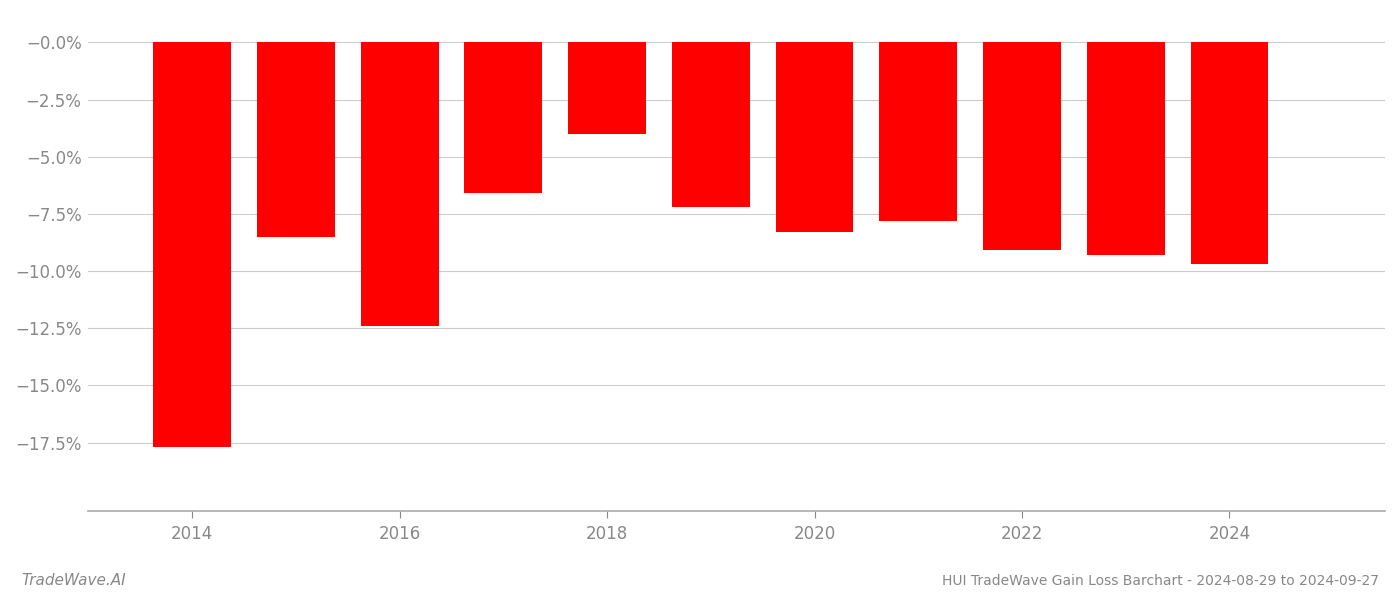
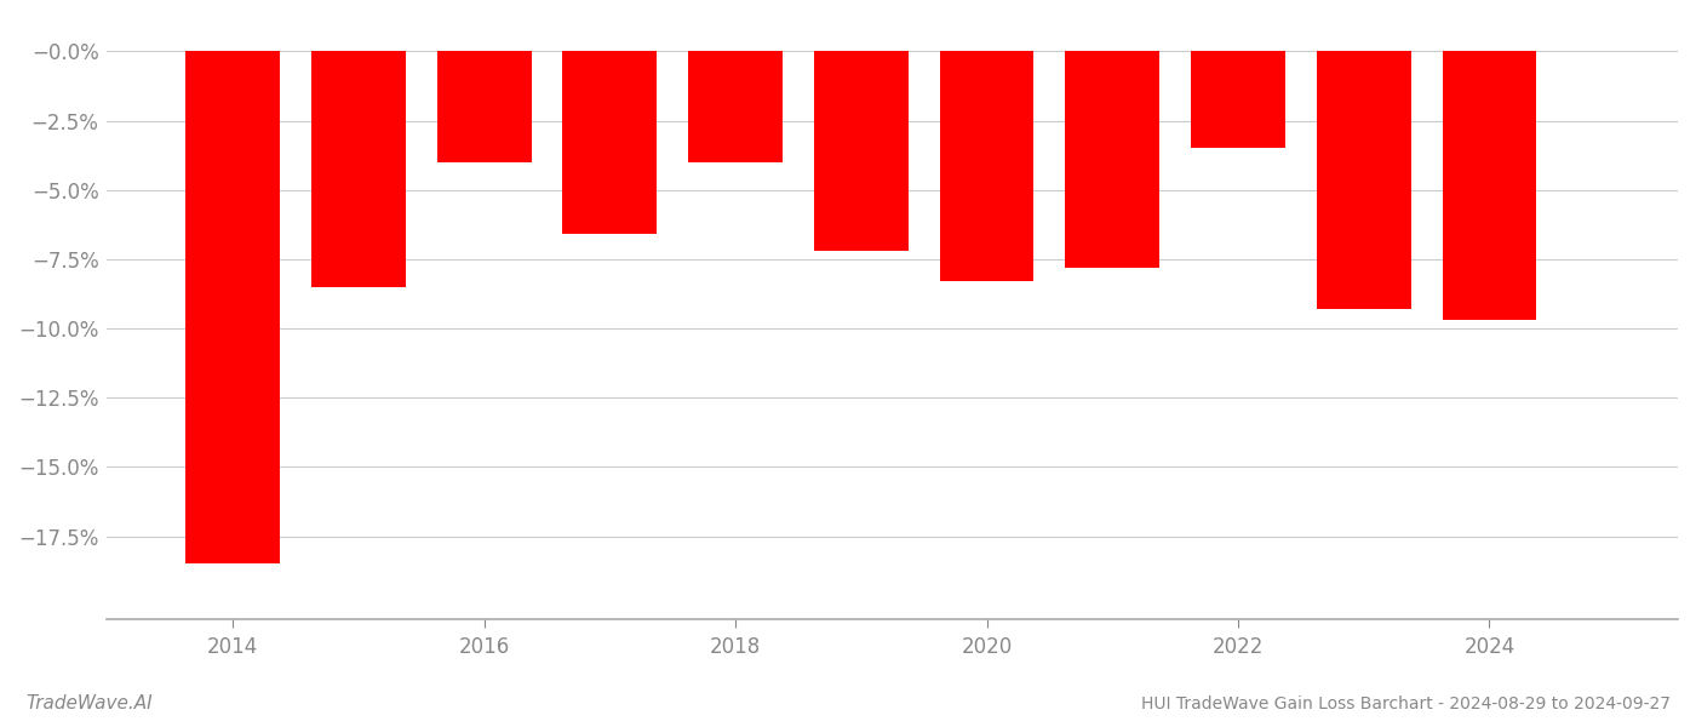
2014: -17.7% -> -18.5%
2016: -12.4% -> -4.0%
2022: -9.1% -> -3.5%
